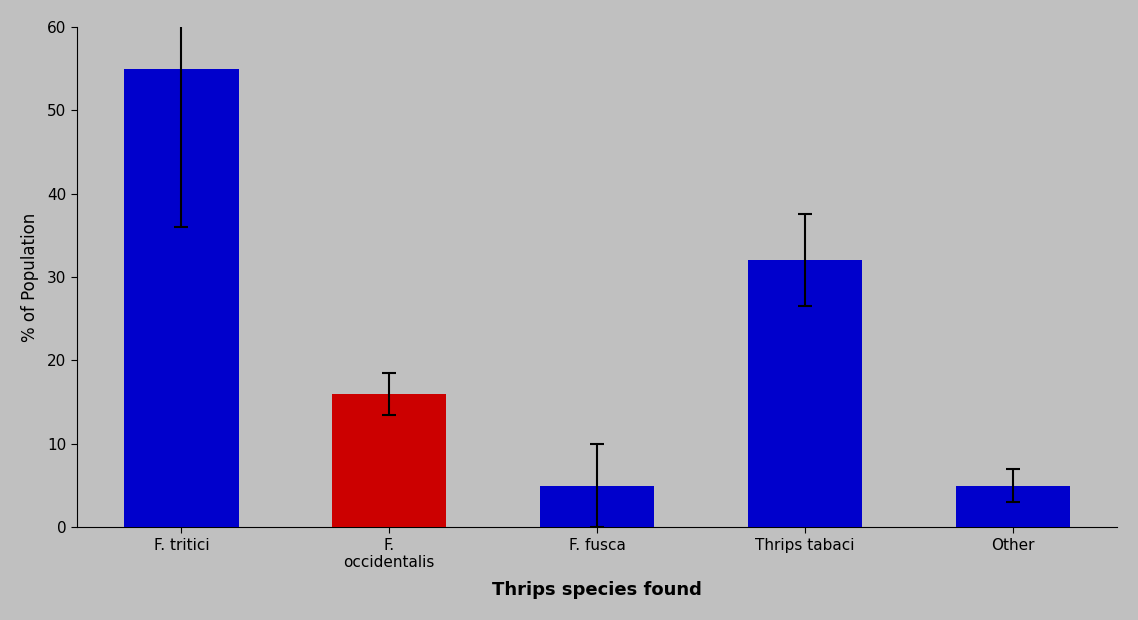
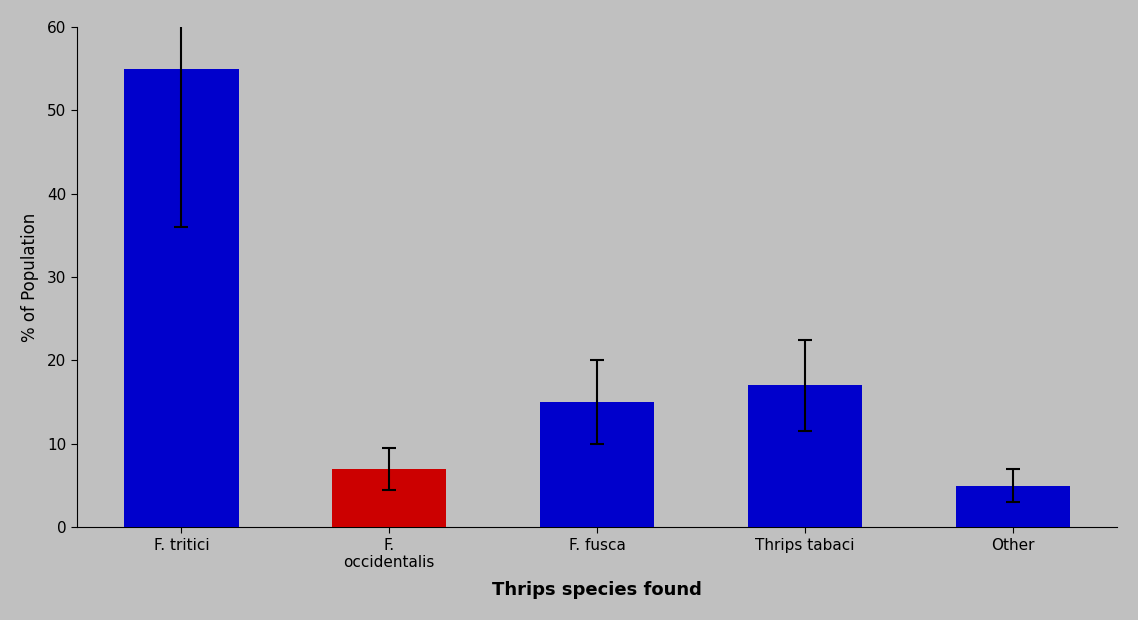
F. occidentalis: 16 -> 7
F. fusca: 5 -> 15
Thrips tabaci: 32 -> 17
